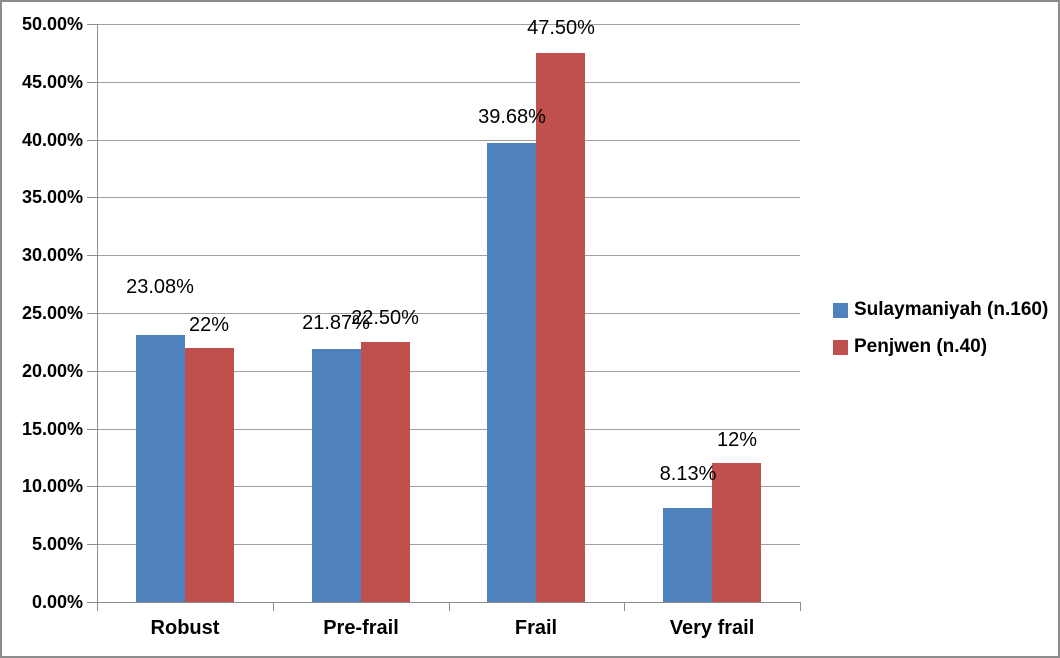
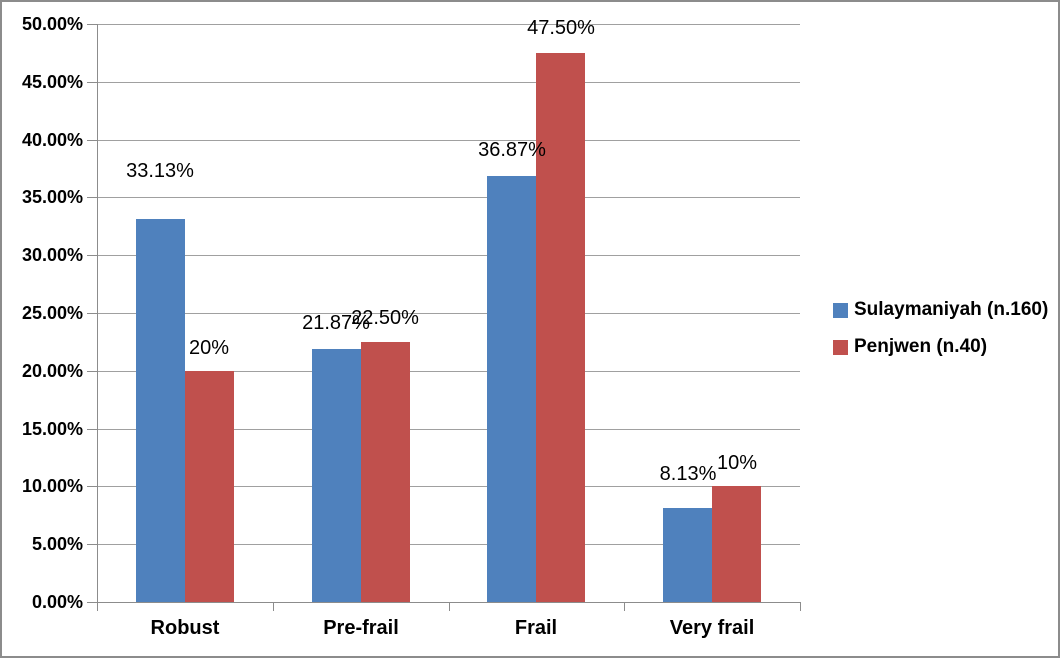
Sulaymaniyah (n.160)/Robust: 23.08% -> 33.13%
Penjwen (n.40)/Robust: 22% -> 20%
Sulaymaniyah (n.160)/Frail: 39.68% -> 36.87%
Penjwen (n.40)/Very frail: 12% -> 10%
